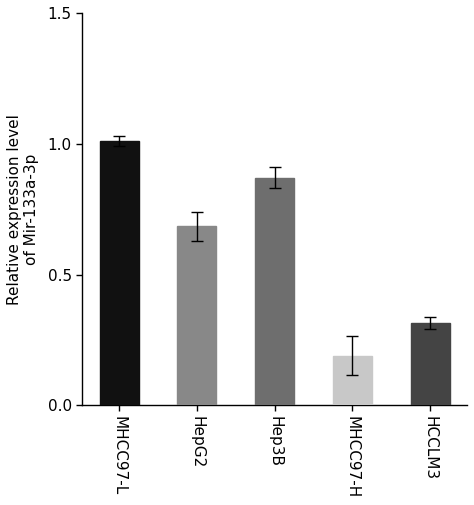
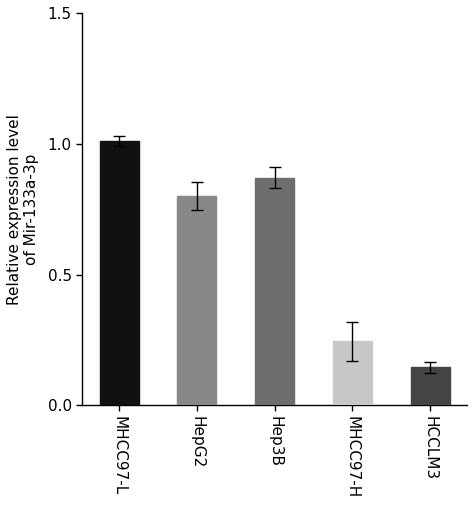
HepG2: 0.685 -> 0.800
MHCC97-H: 0.190 -> 0.245
HCCLM3: 0.315 -> 0.145
